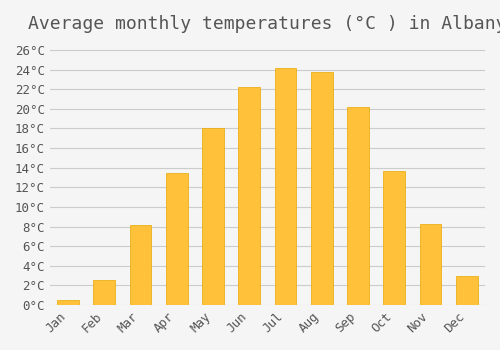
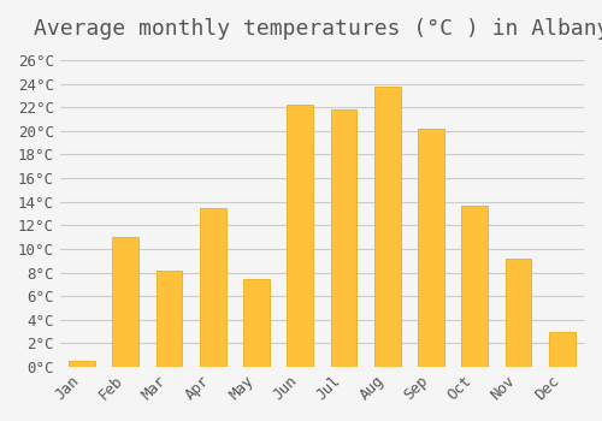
Feb: 2.6°C -> 11.0°C
May: 18.0°C -> 7.4°C
Jul: 24.2°C -> 21.8°C
Nov: 8.3°C -> 9.2°C
